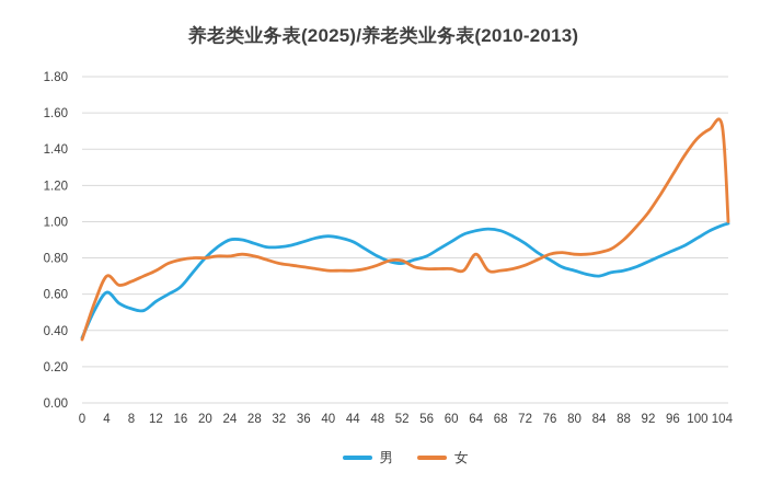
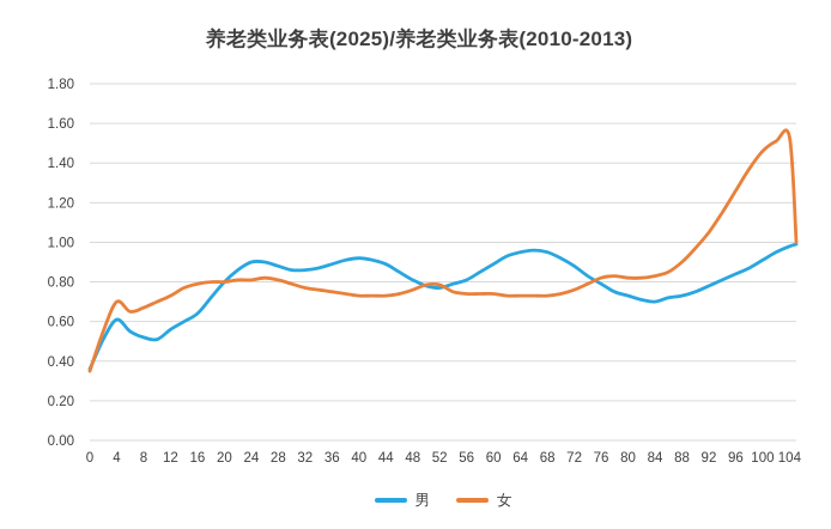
女/64: 0.82 -> 0.73
